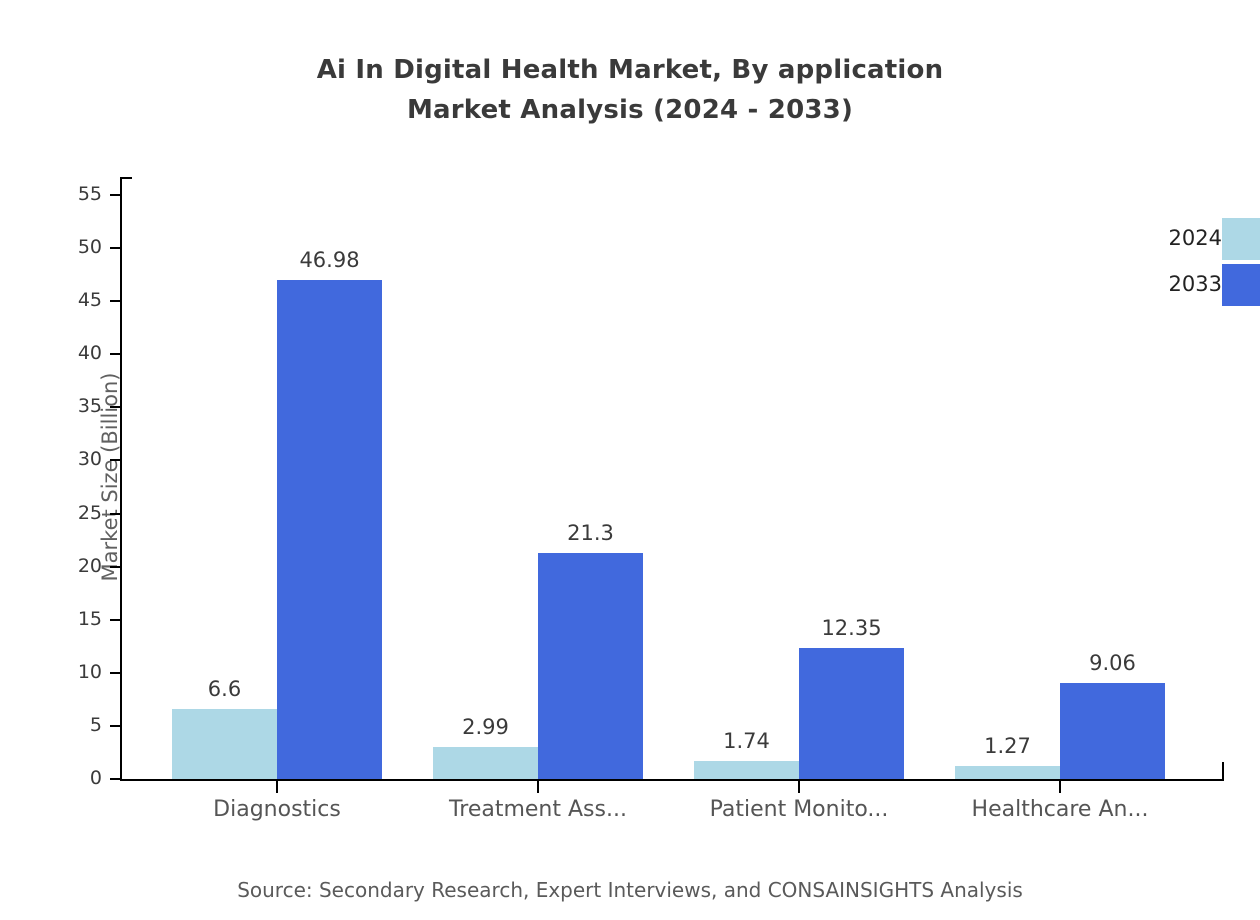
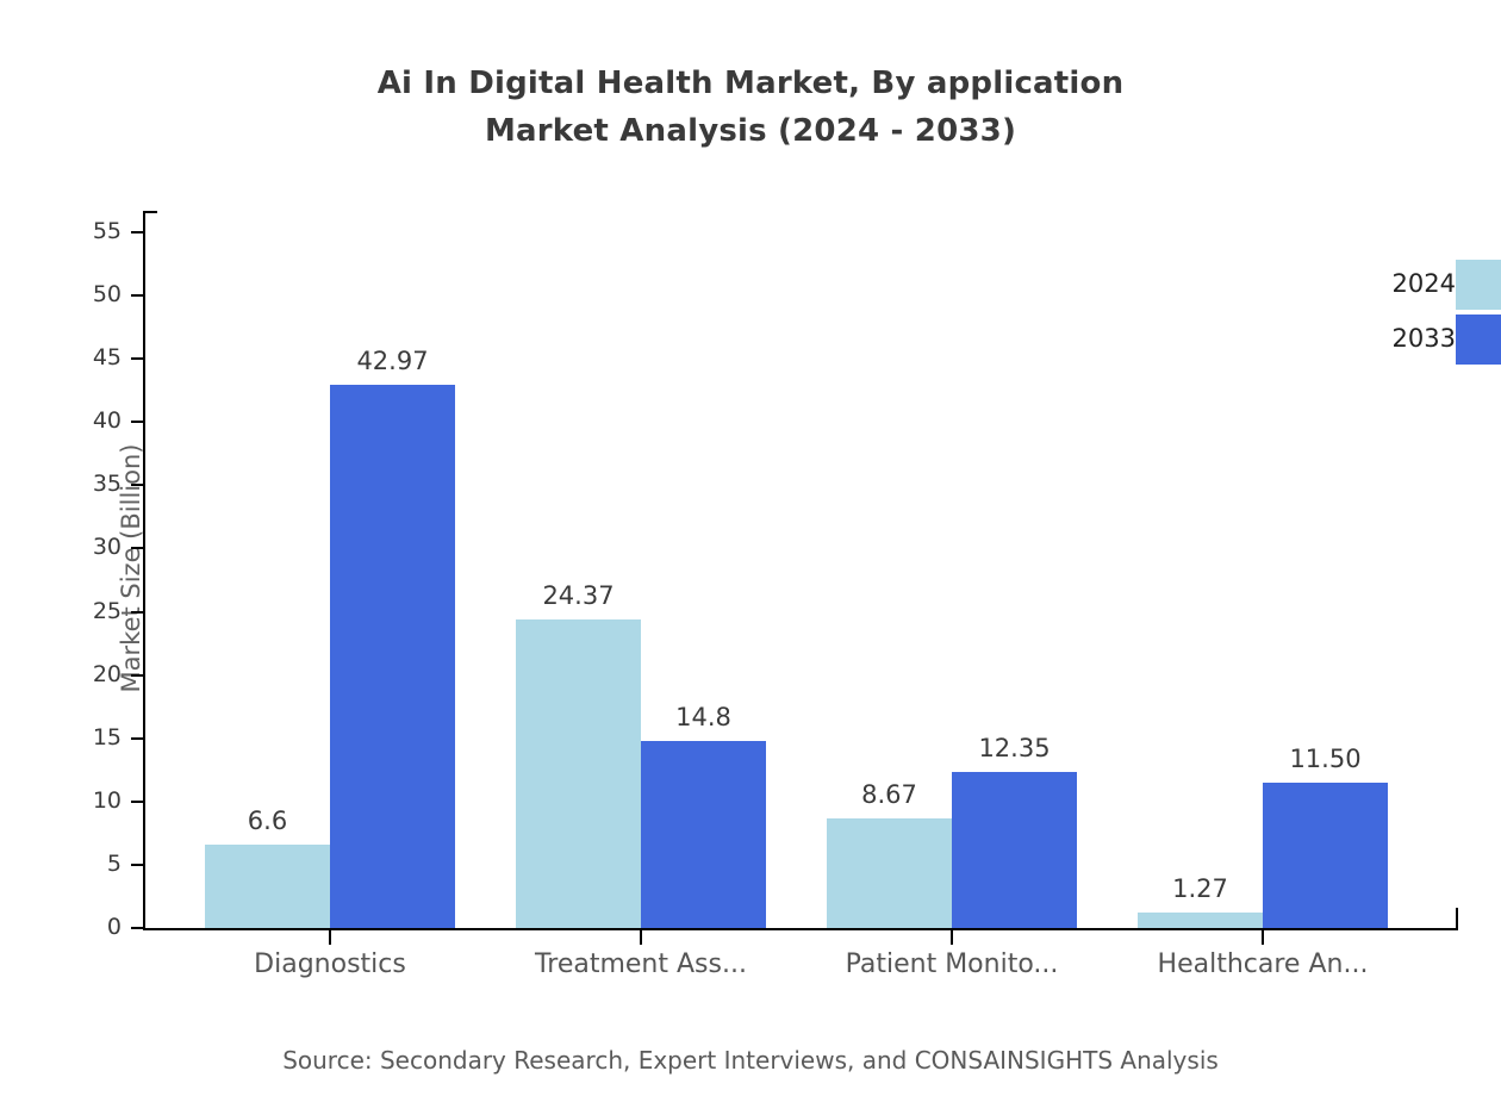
2033/Diagnostics: 46.98 -> 42.97
2024/Treatment Ass...: 2.99 -> 24.37
2033/Treatment Ass...: 21.3 -> 14.8
2024/Patient Monito...: 1.74 -> 8.67
2033/Healthcare An...: 9.06 -> 11.50
